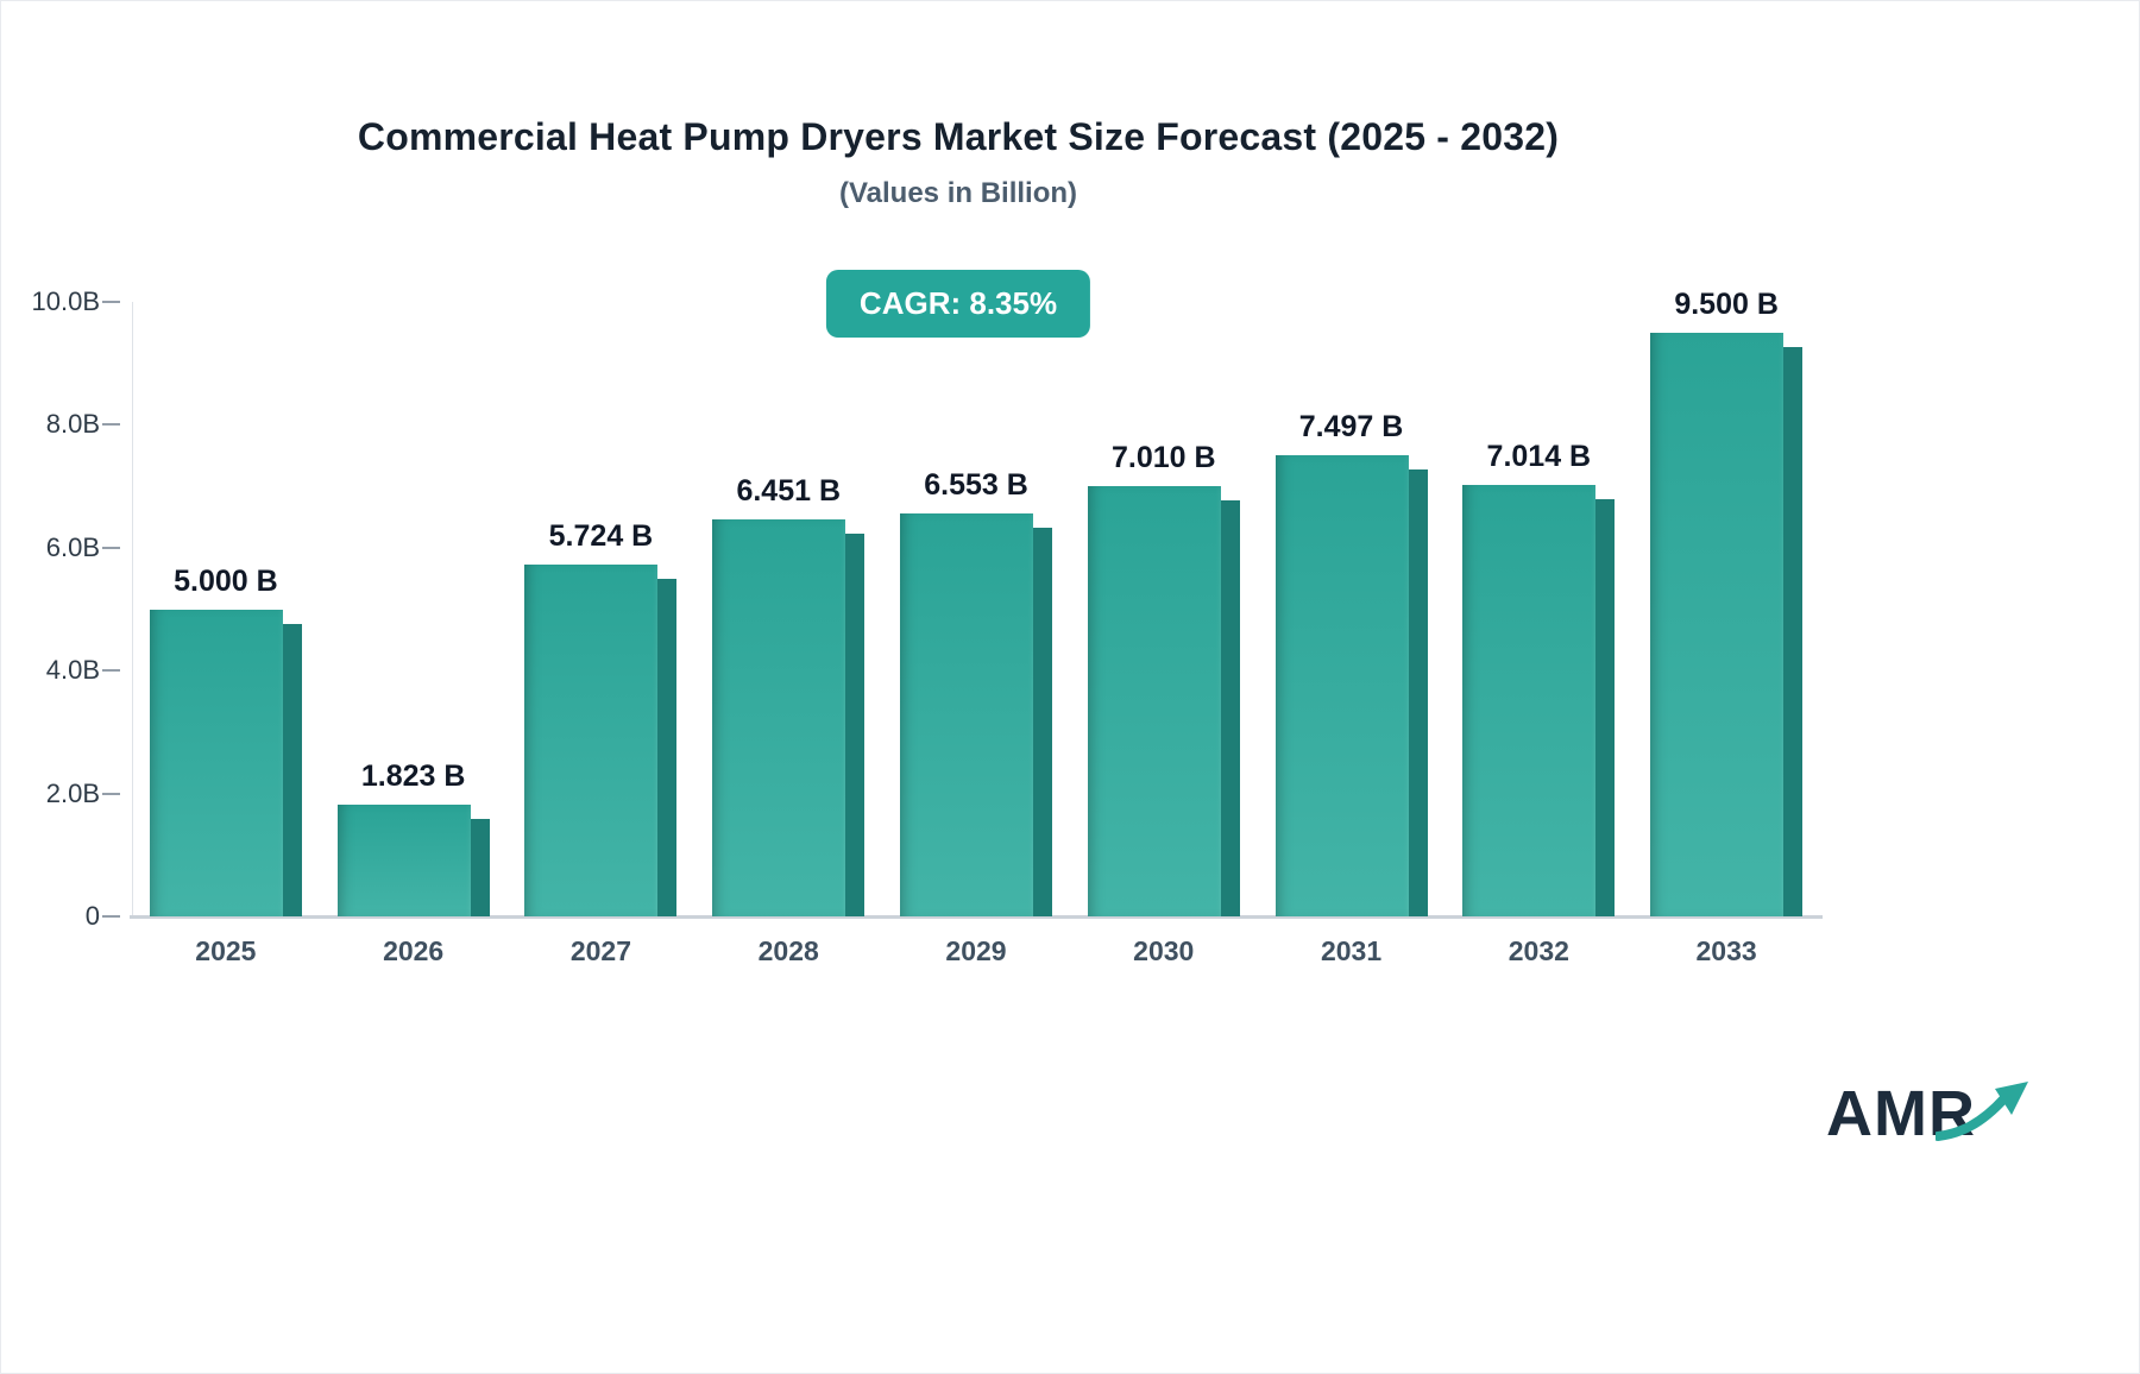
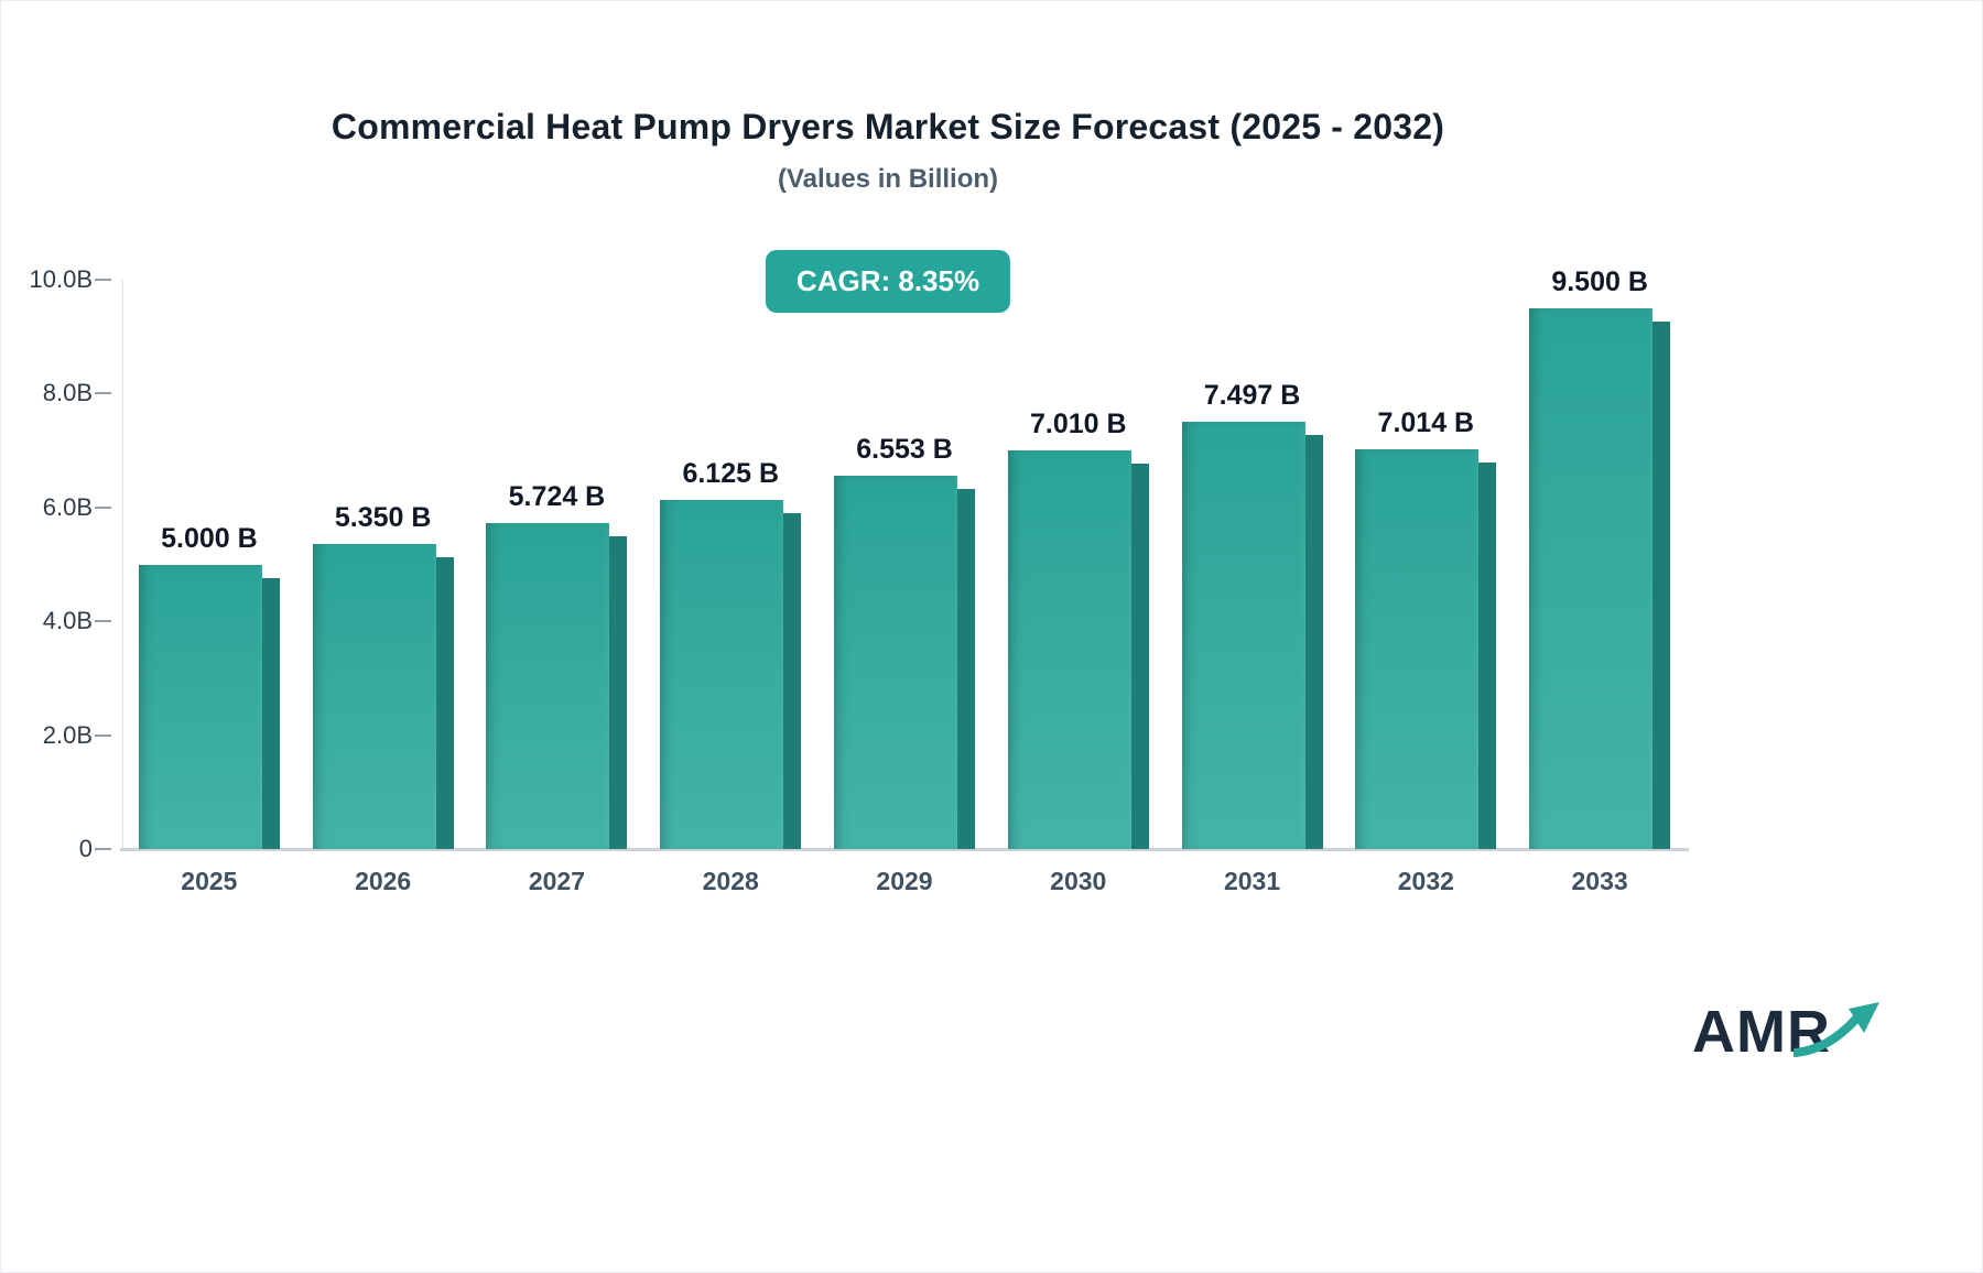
2026: 1.823 -> 5.350
2028: 6.451 -> 6.125
